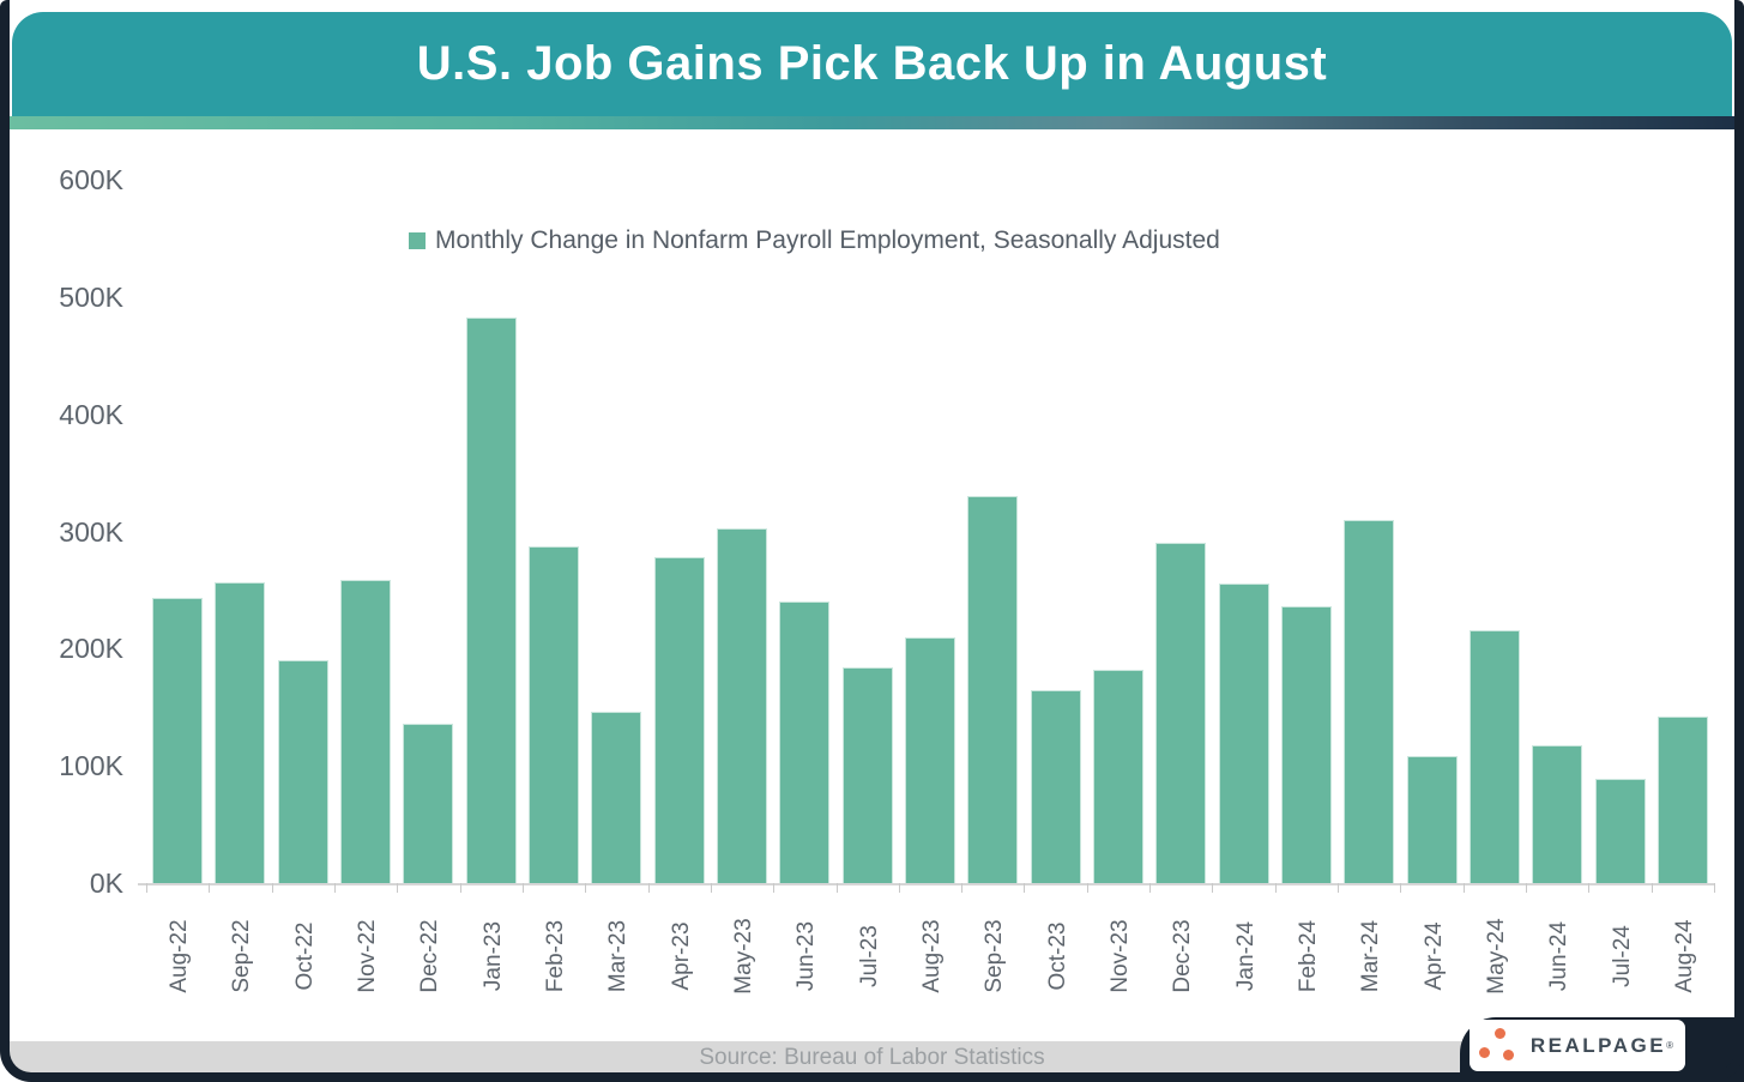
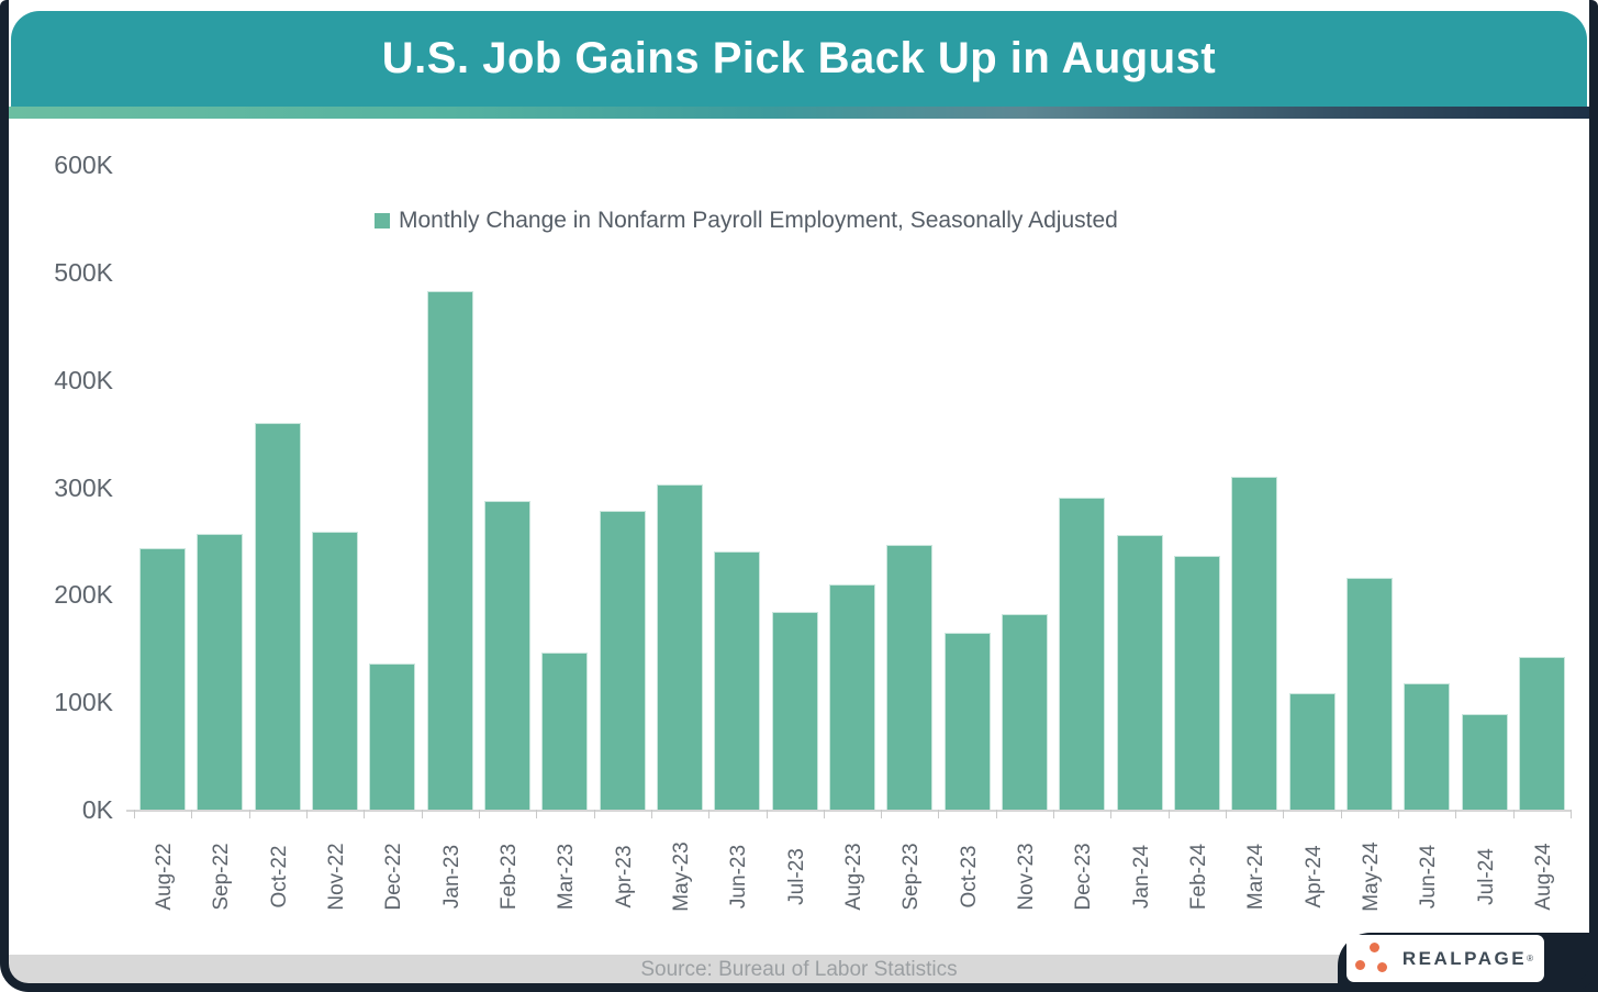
Oct-22: 190K -> 360K
Sep-23: 330K -> 250K
